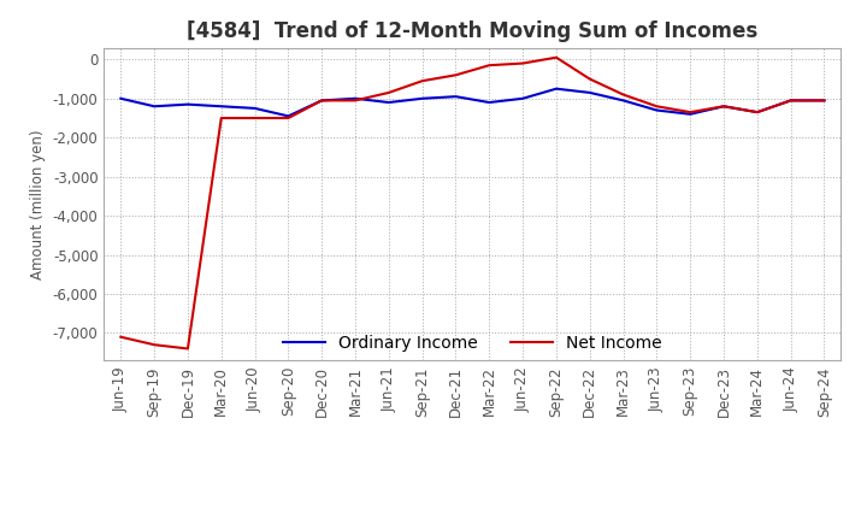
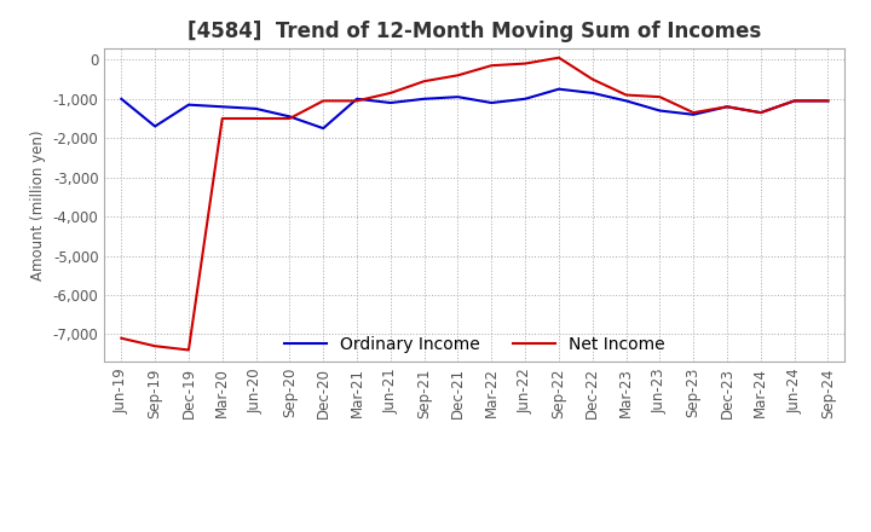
Ordinary Income/Sep-19: -1,200 -> -1,700
Ordinary Income/Dec-20: -1,050 -> -1,750
Net Income/Jun-23: -1,200 -> -950
